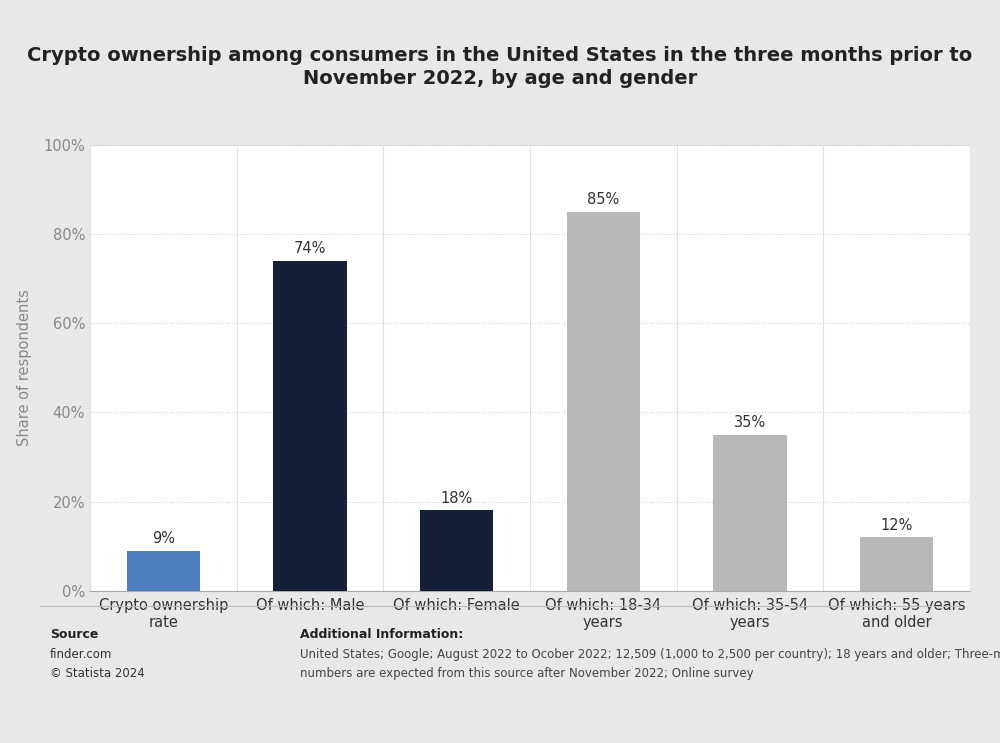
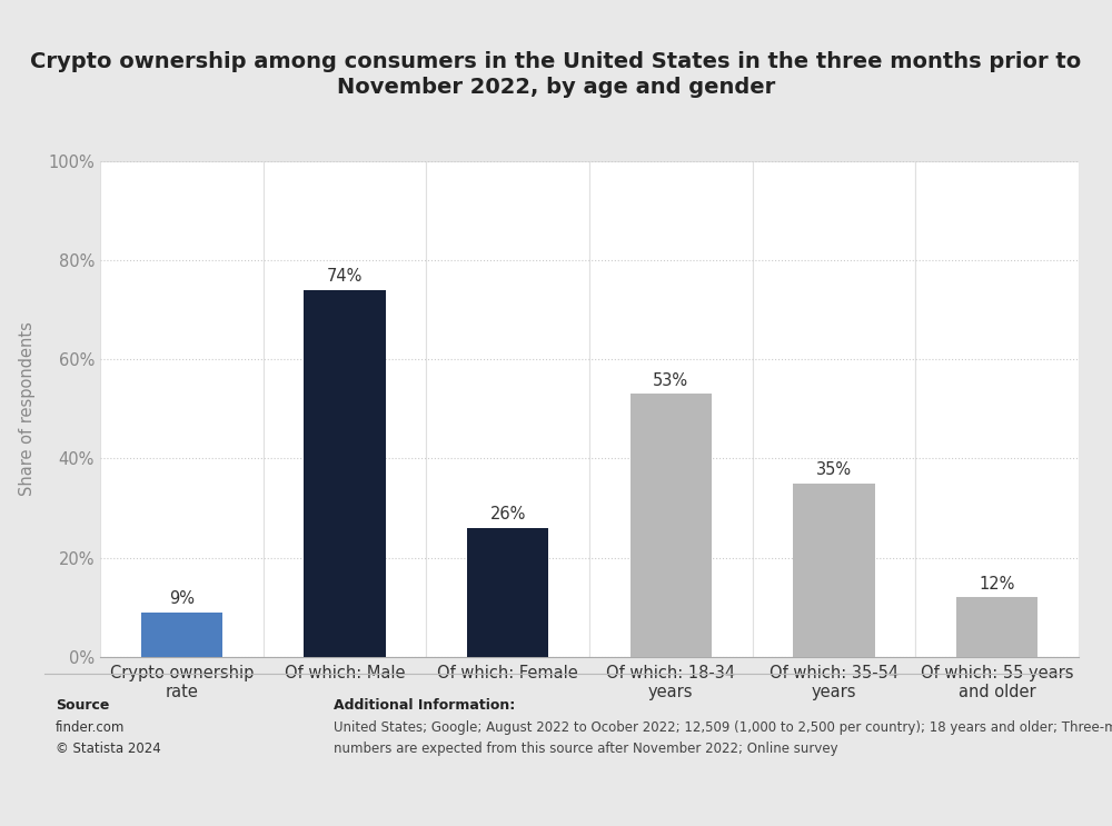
Of which: Female: 18% -> 26%
Of which: 18-34 years: 85% -> 53%
